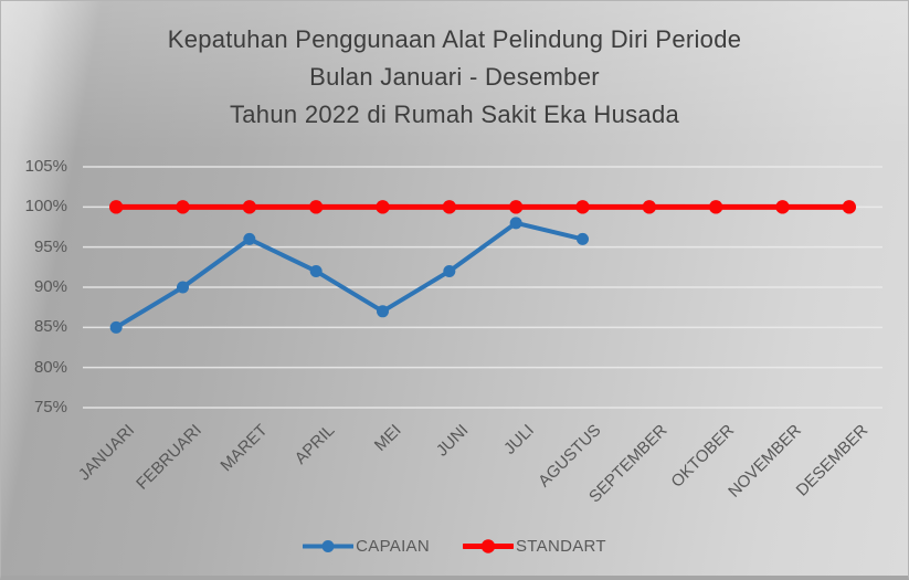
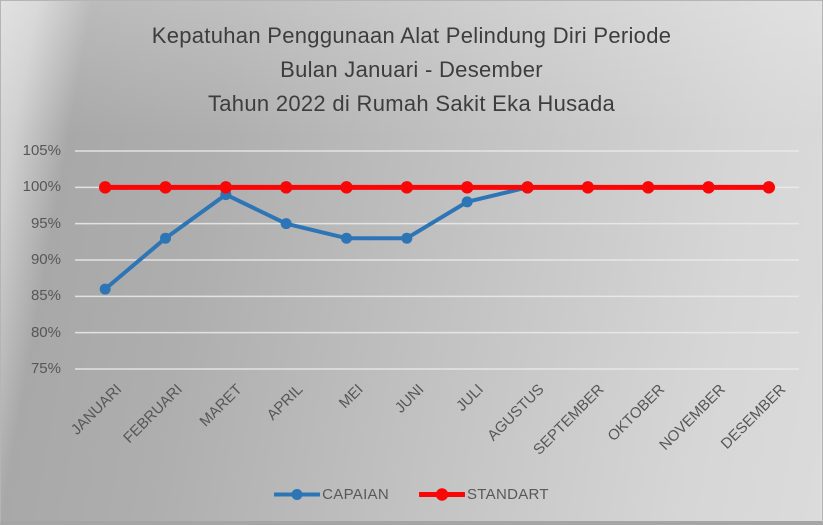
CAPAIAN/JANUARI: 85% -> 86%
CAPAIAN/FEBRUARI: 90% -> 93%
CAPAIAN/MARET: 96% -> 99%
CAPAIAN/APRIL: 92% -> 95%
CAPAIAN/MEI: 87% -> 93%
CAPAIAN/JUNI: 92% -> 93%
CAPAIAN/AGUSTUS: 96% -> 100%
